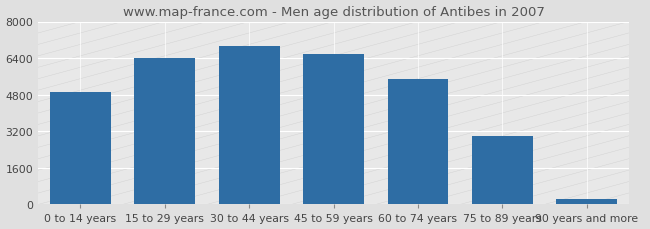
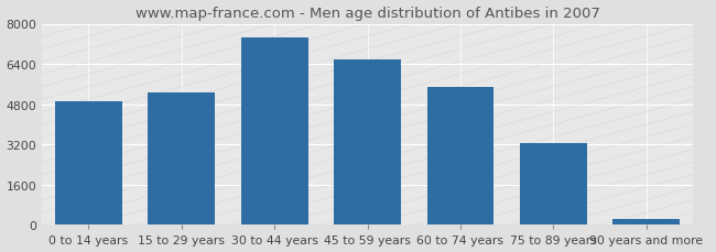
15 to 29 years: 6400 -> 5250
30 to 44 years: 6950 -> 7450
75 to 89 years: 3000 -> 3250
